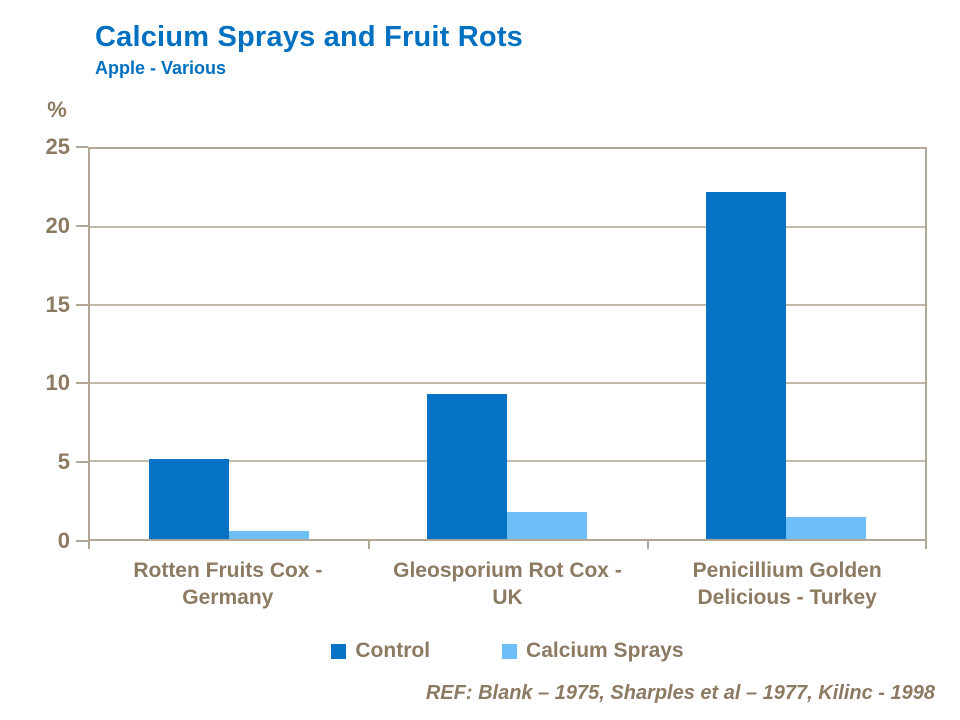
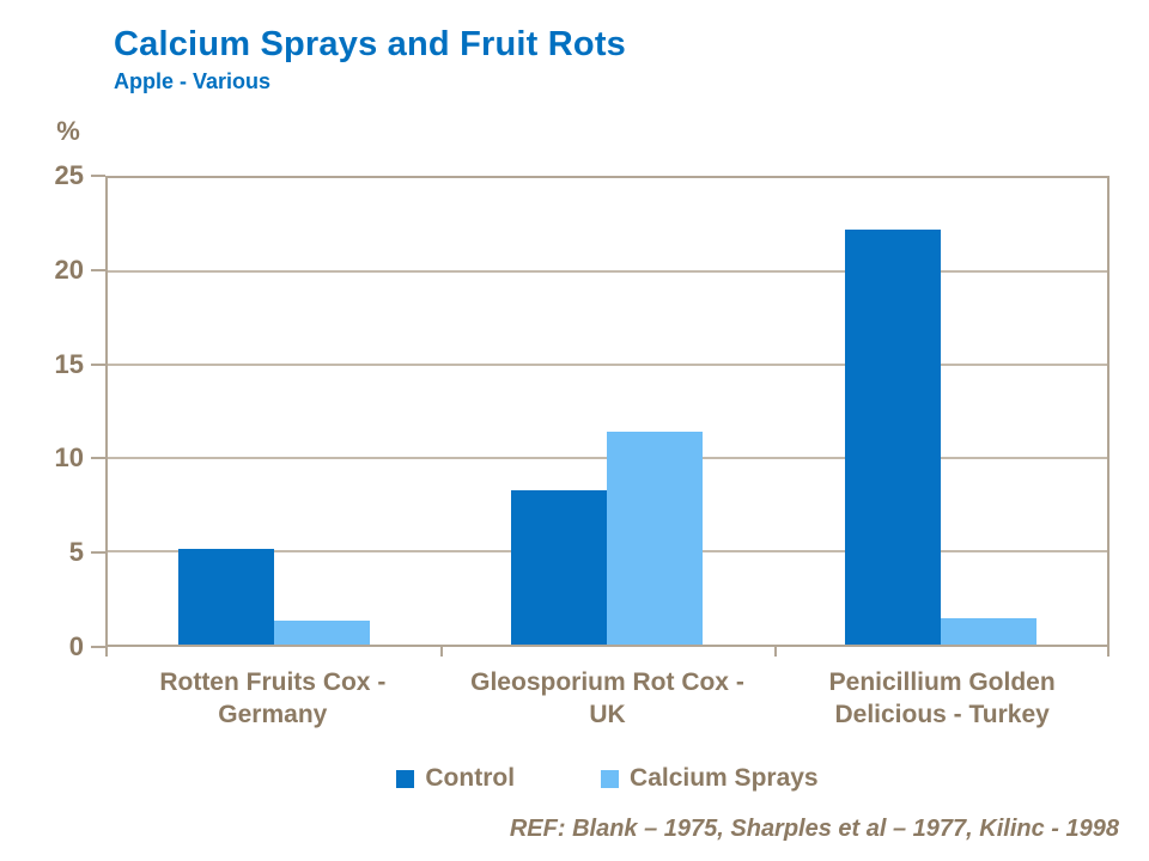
Calcium Sprays/Rotten Fruits Cox - Germany: 0.5 -> 1.3
Control/Gleosporium Rot Cox - UK: 9.2 -> 8.2
Calcium Sprays/Gleosporium Rot Cox - UK: 1.7 -> 11.3
